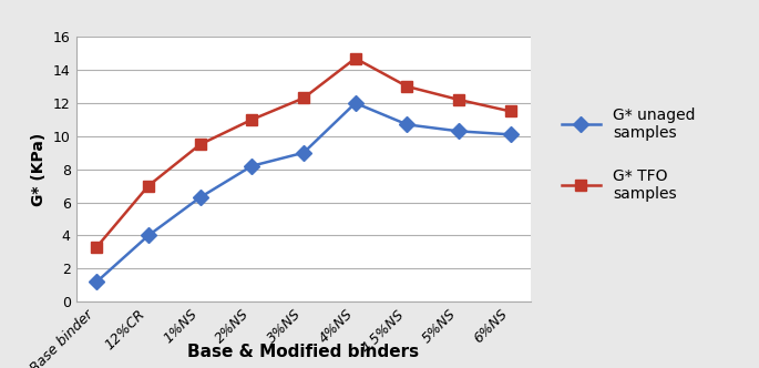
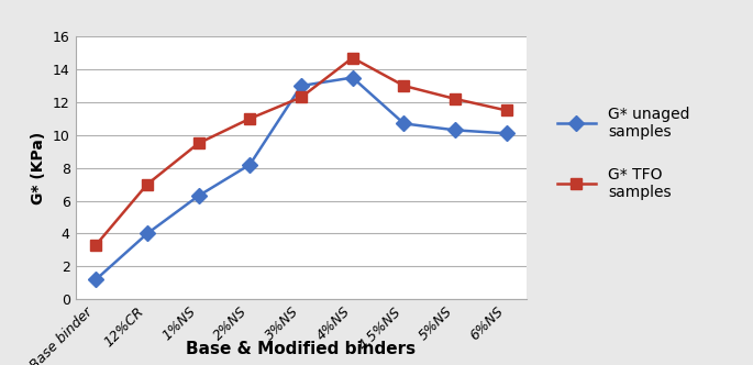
G* unaged samples/3%NS: 9.0 -> 13.0
G* unaged samples/4%NS: 12.0 -> 13.5
